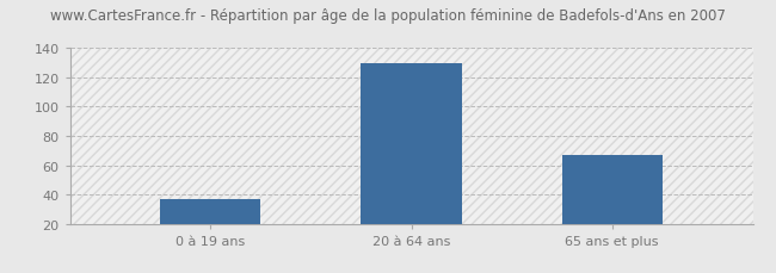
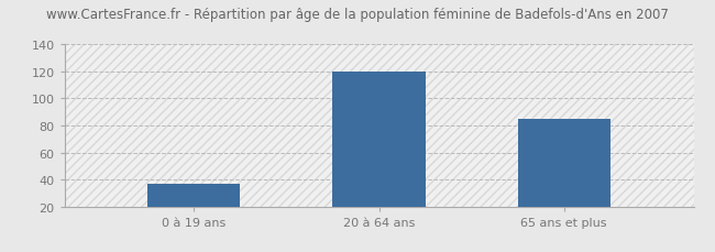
20 à 64 ans: 130 -> 120
65 ans et plus: 67 -> 85
